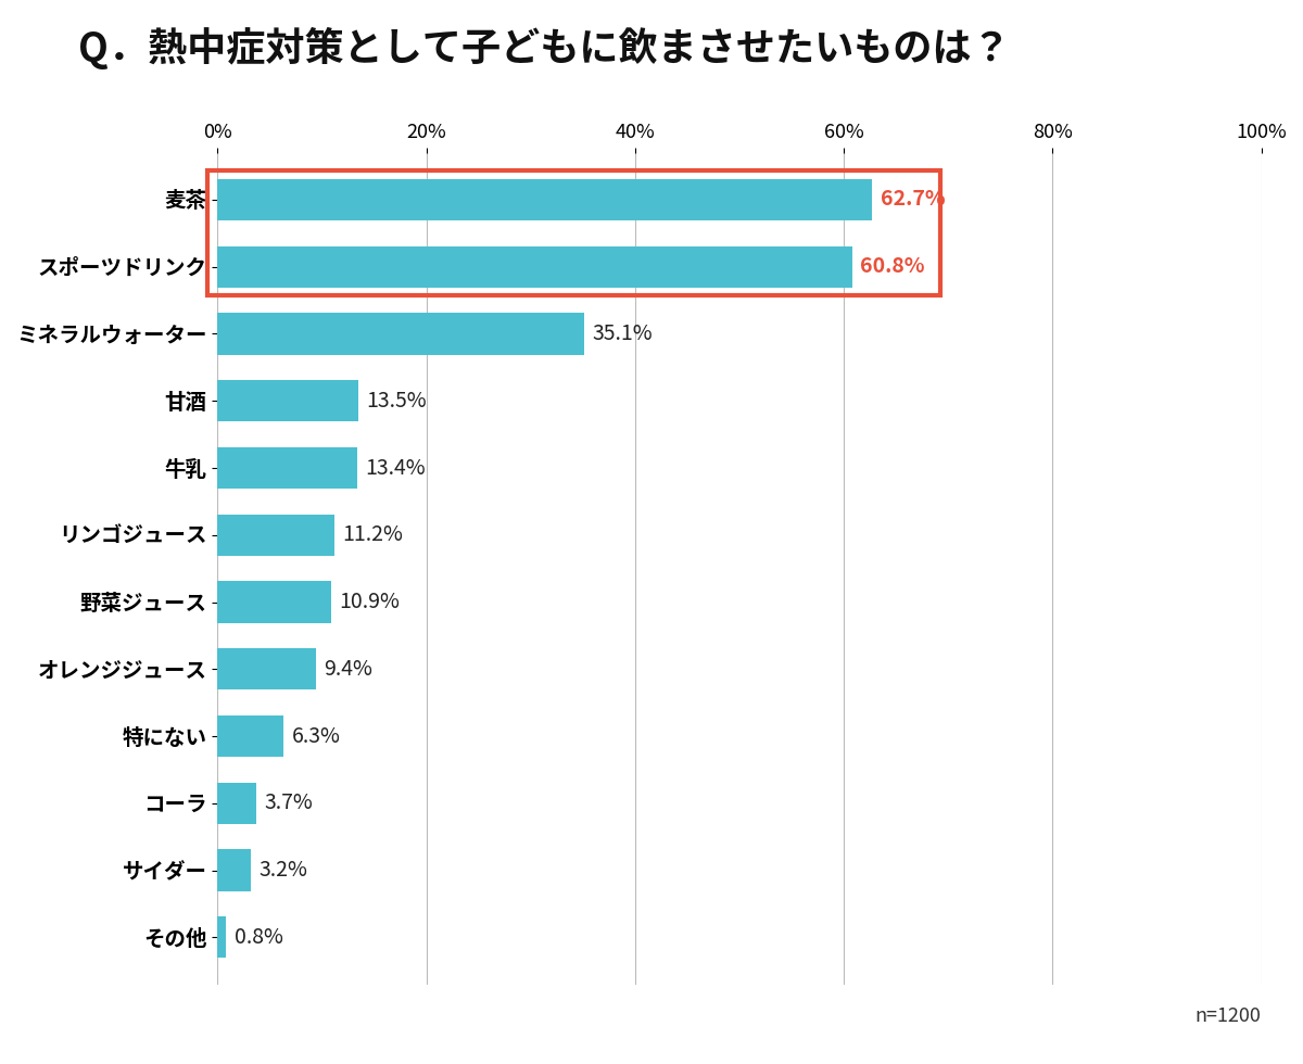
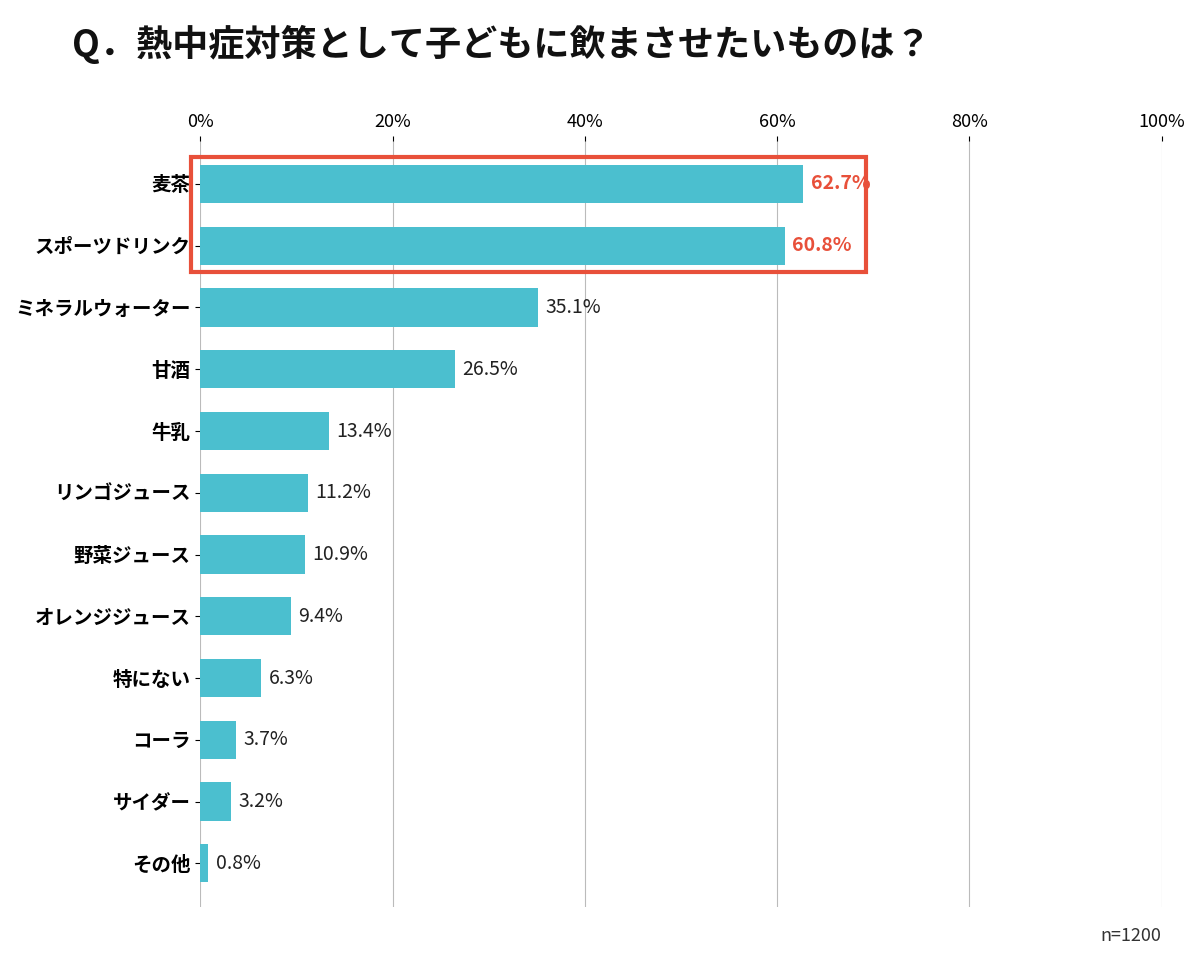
甘酒: 13.5% -> 26.5%
